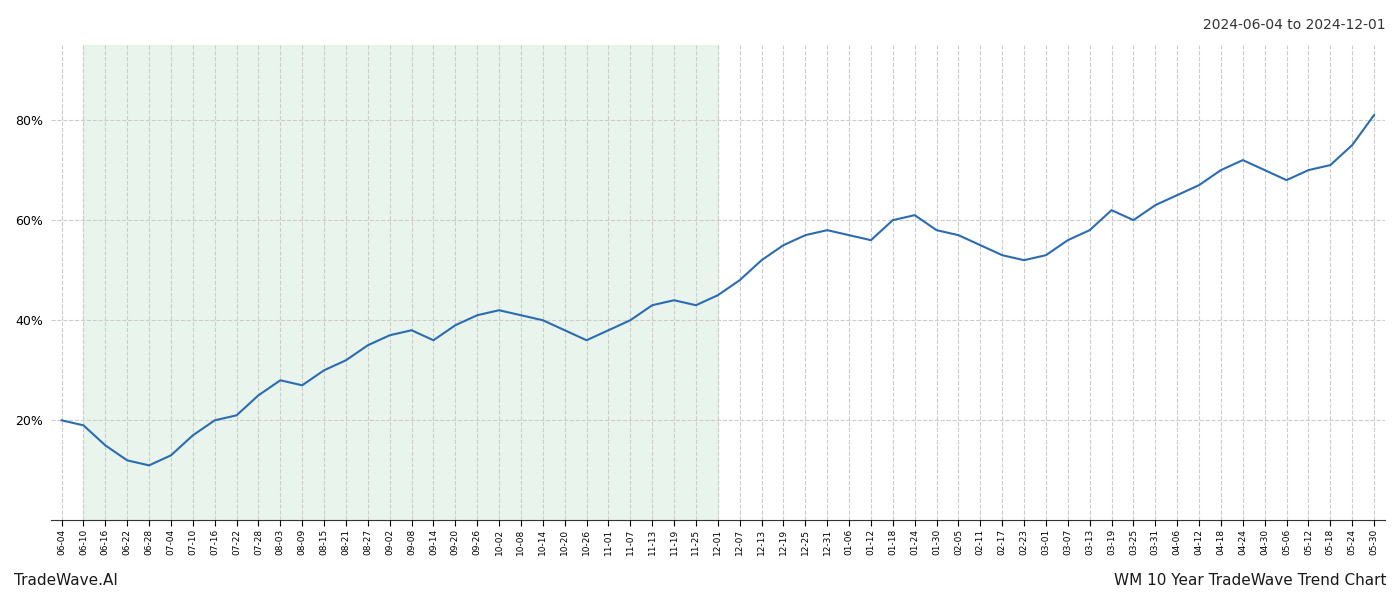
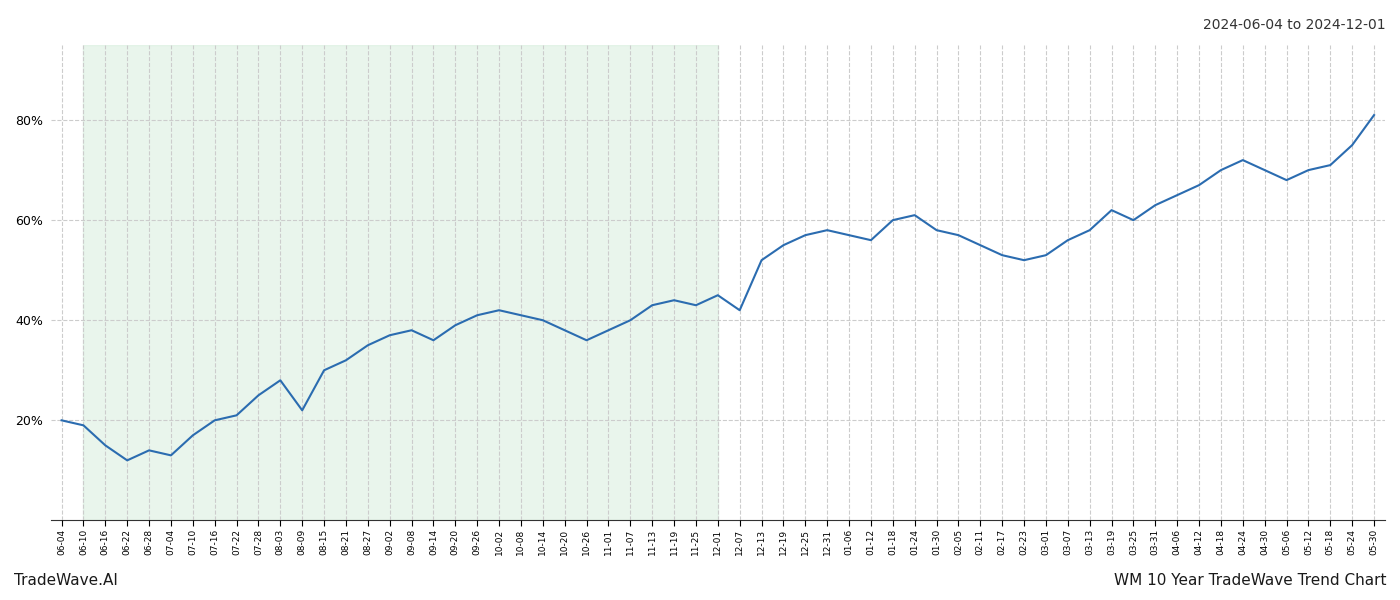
06-28: 11% -> 14%
08-09: 27% -> 22%
12-07: 48% -> 42%
